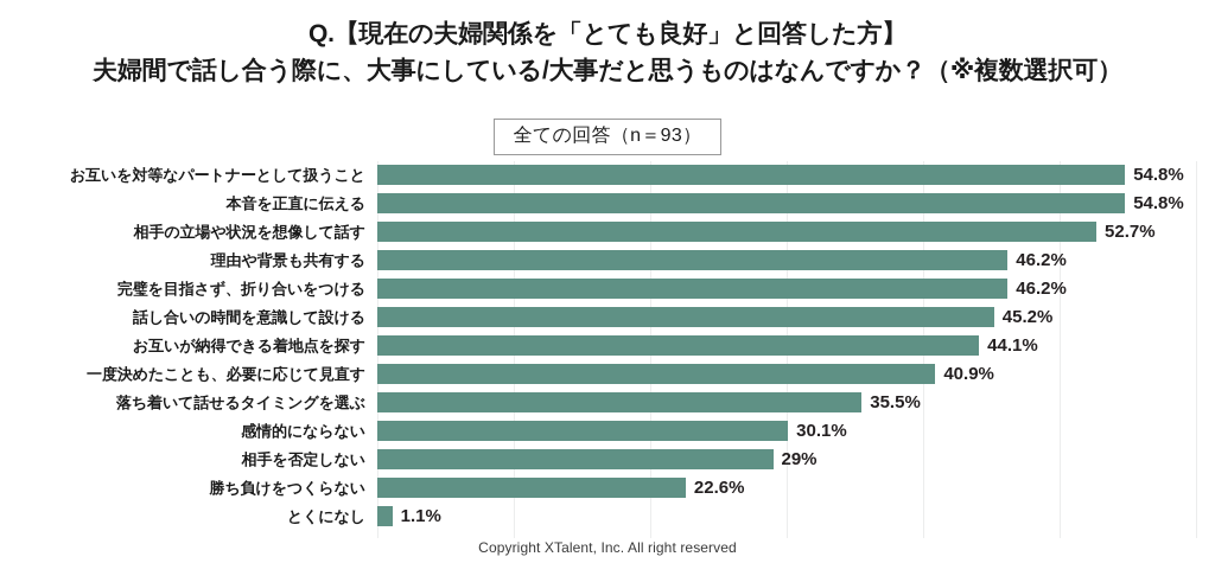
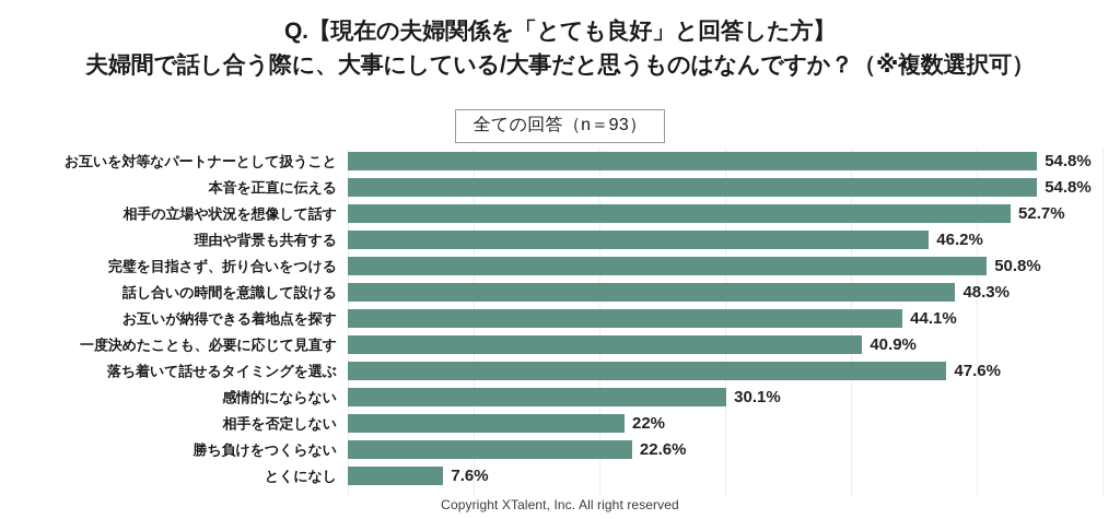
完璧を目指さず、折り合いをつける: 46.2% -> 50.8%
話し合いの時間を意識して設ける: 45.2% -> 48.3%
落ち着いて話せるタイミングを選ぶ: 35.5% -> 47.6%
相手を否定しない: 29% -> 22%
とくになし: 1.1% -> 7.6%
